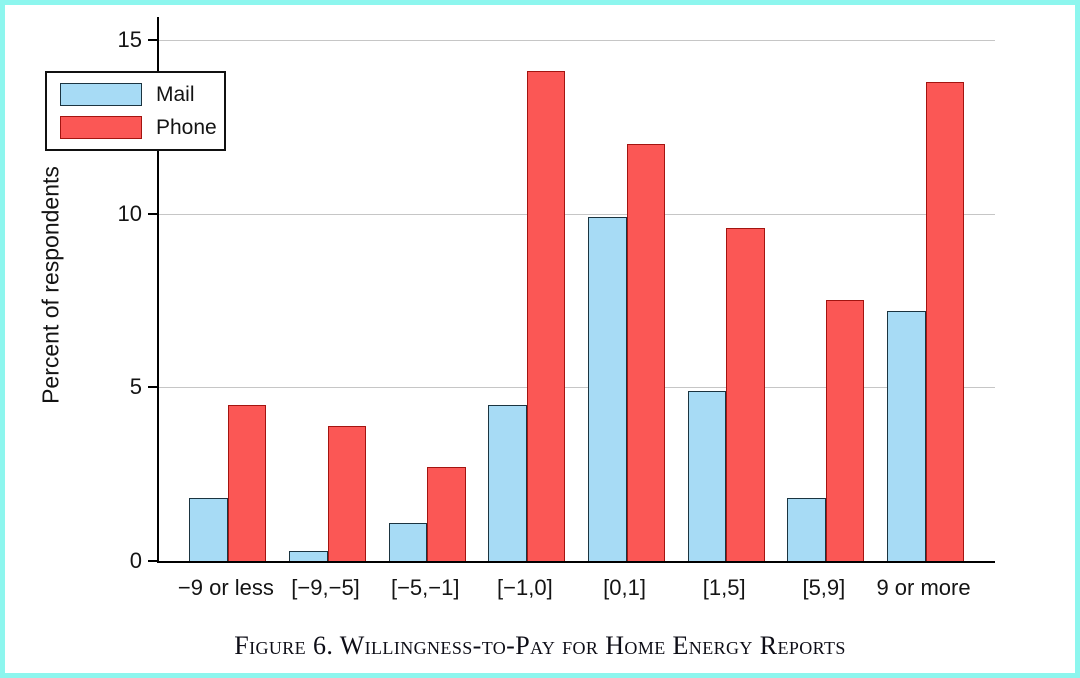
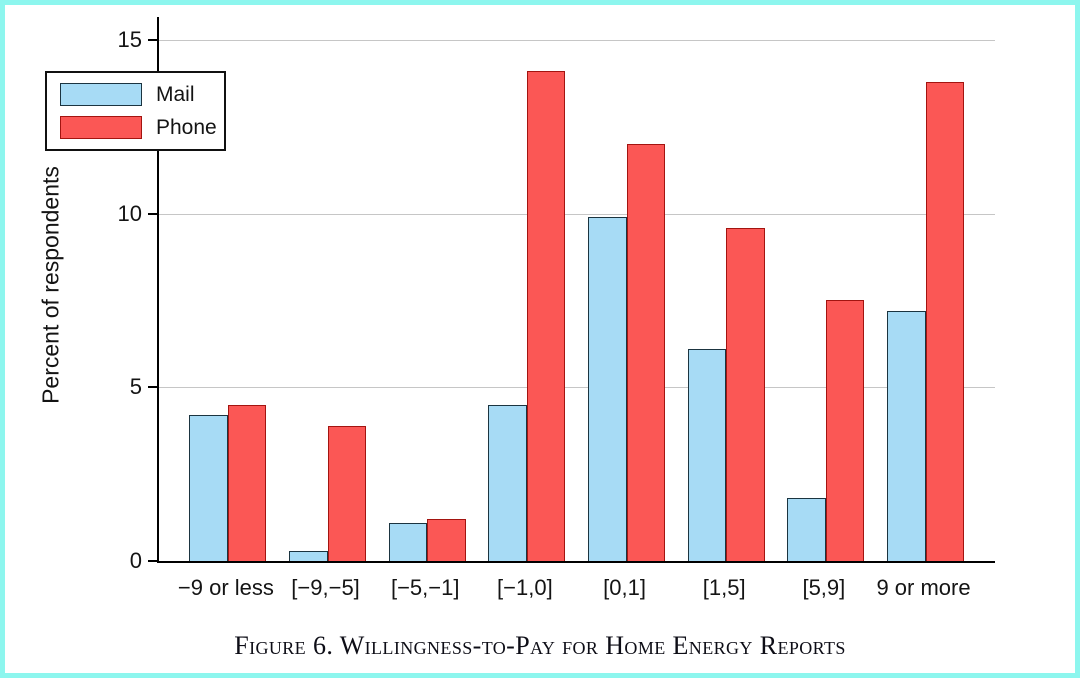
Mail/−9 or less: 1.8 -> 4.2
Phone/[−5,−1]: 2.7 -> 1.2
Mail/[1,5]: 4.9 -> 6.1
